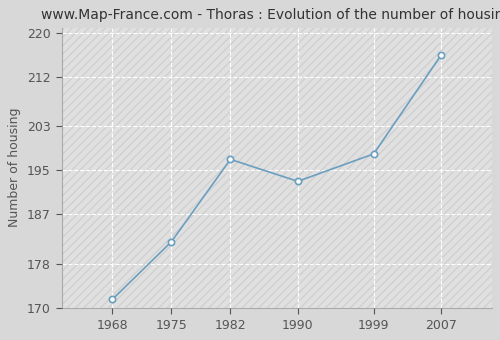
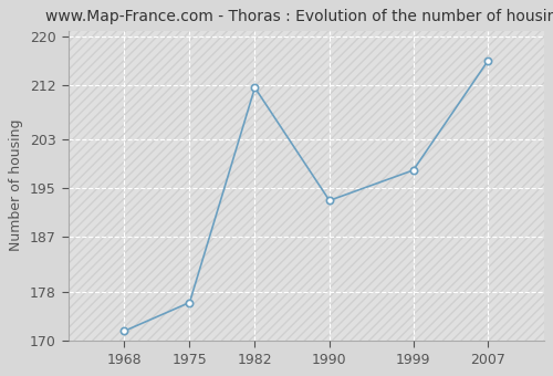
1975: 182.0 -> 176.2
1982: 197.0 -> 211.6
